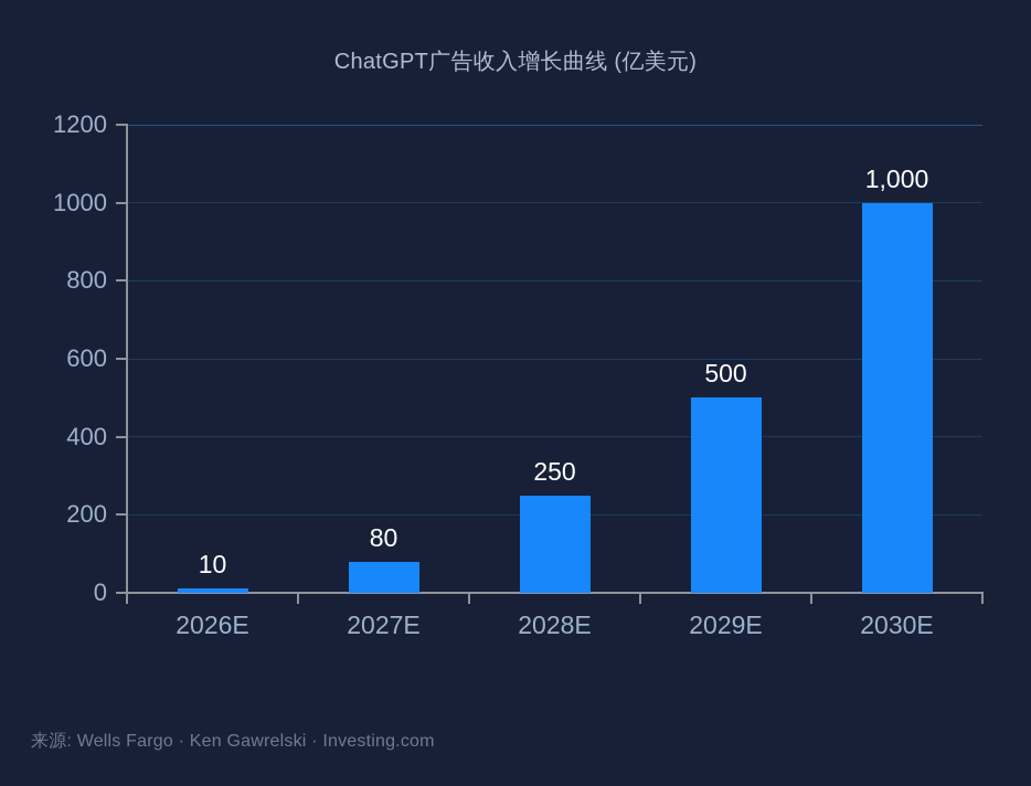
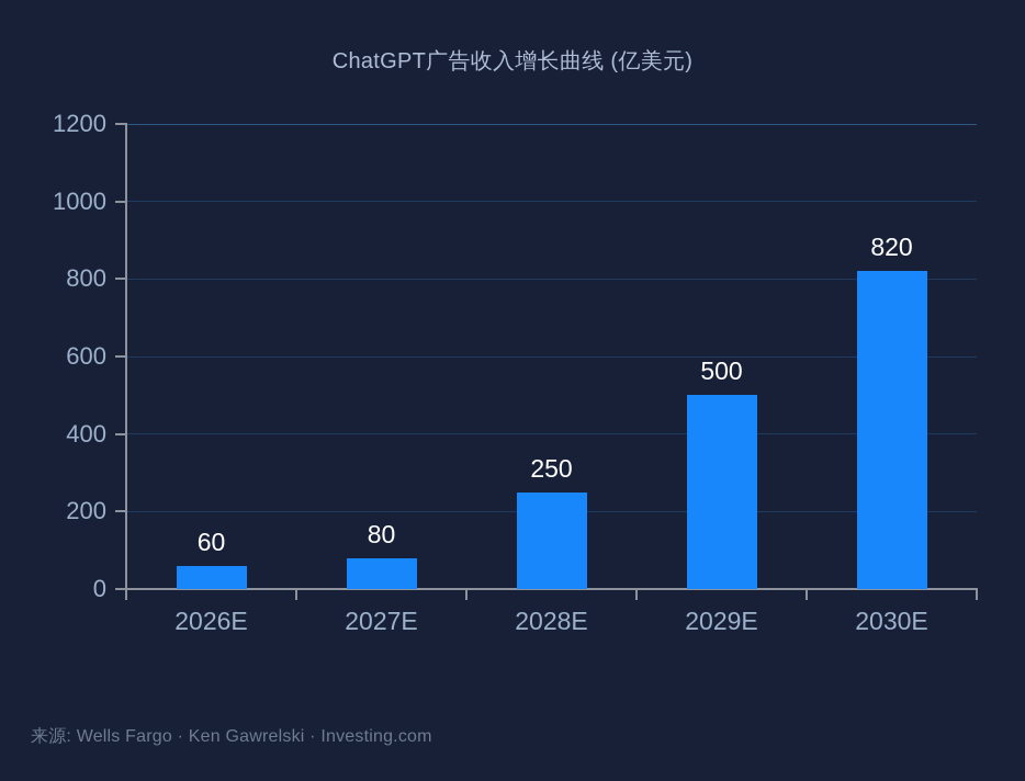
2026E: 10 -> 60
2030E: 1,000 -> 820
